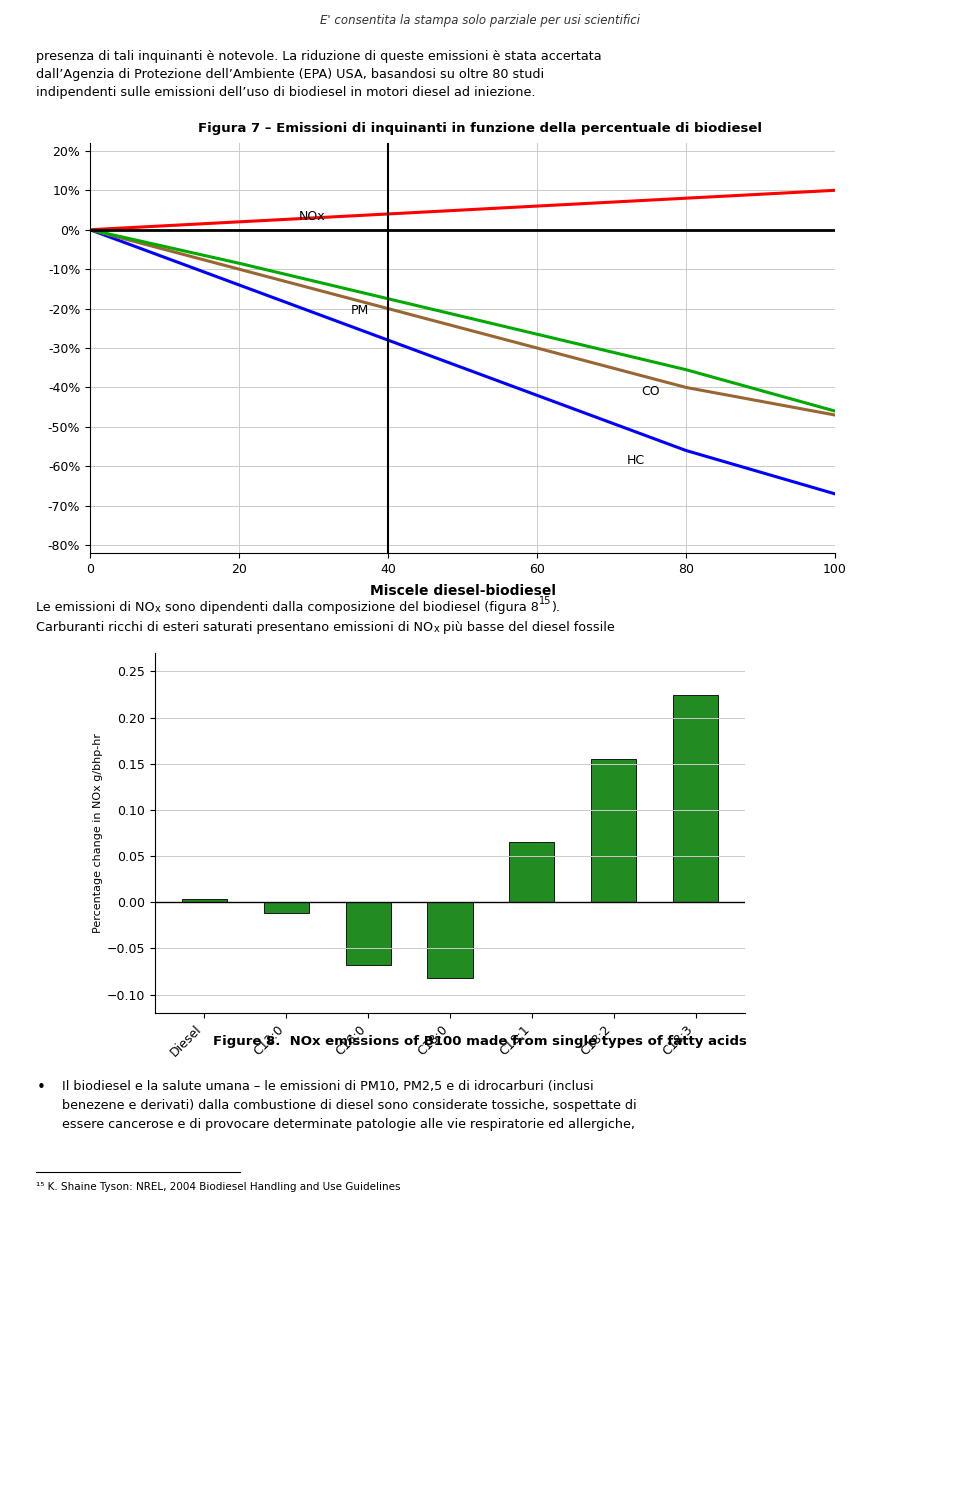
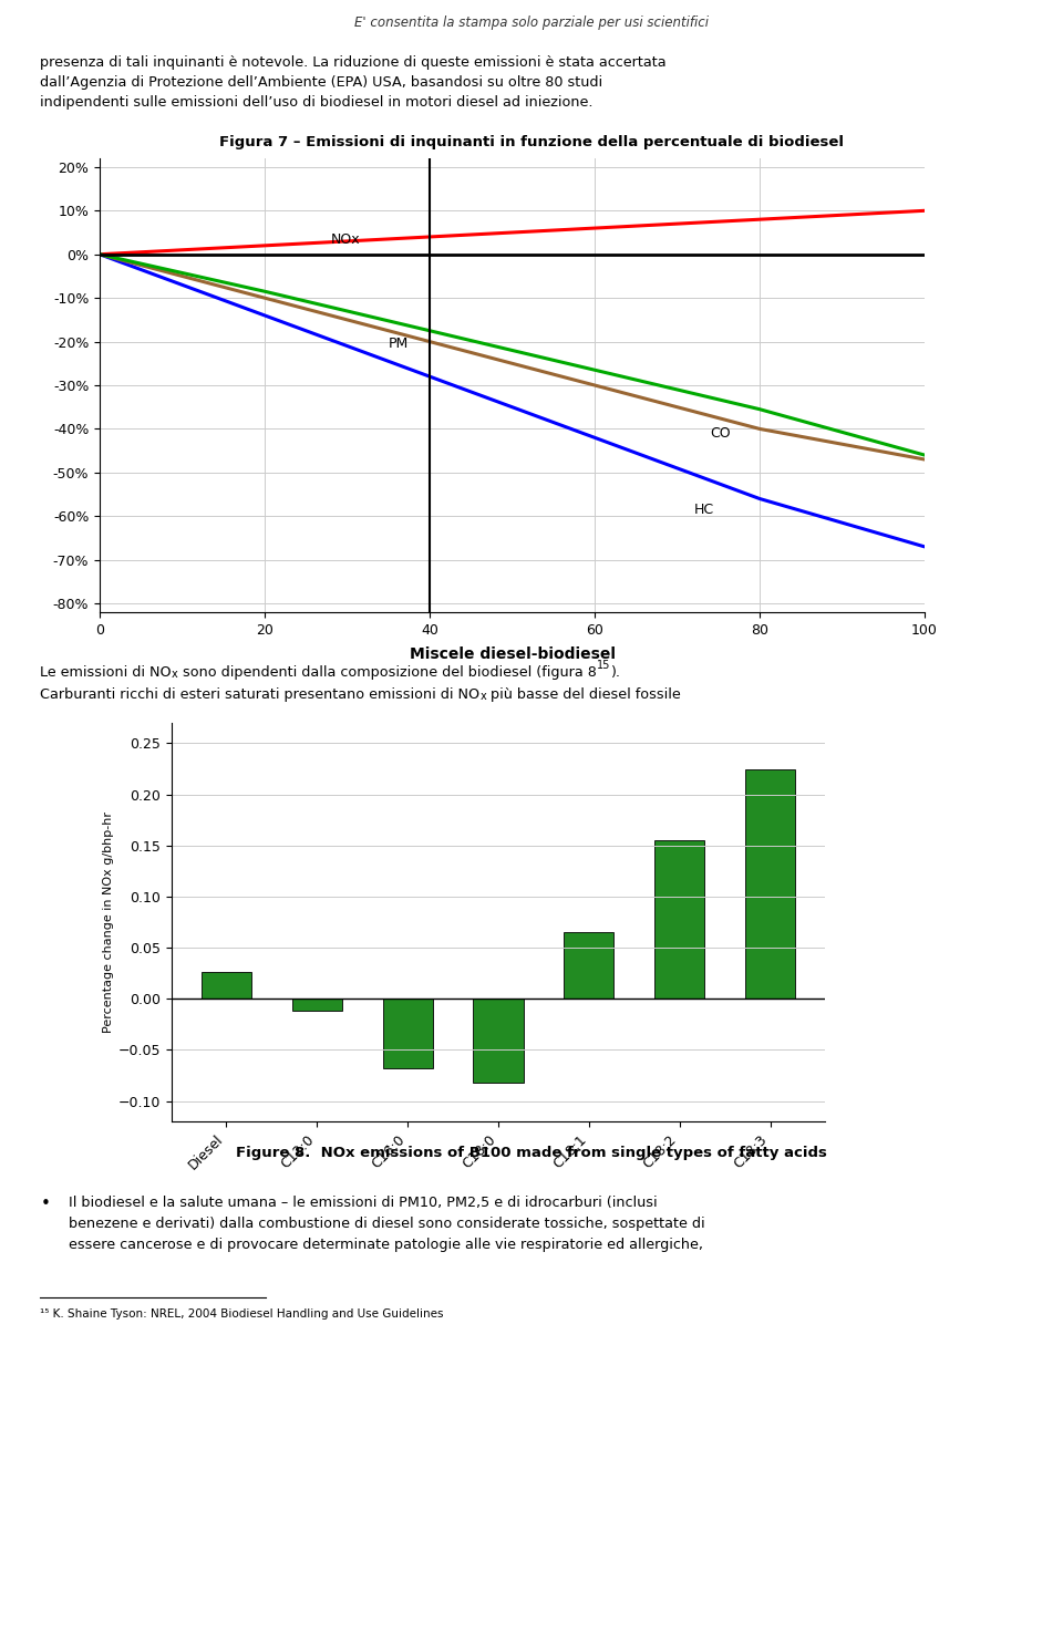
Diesel: 0.003 -> 0.026
